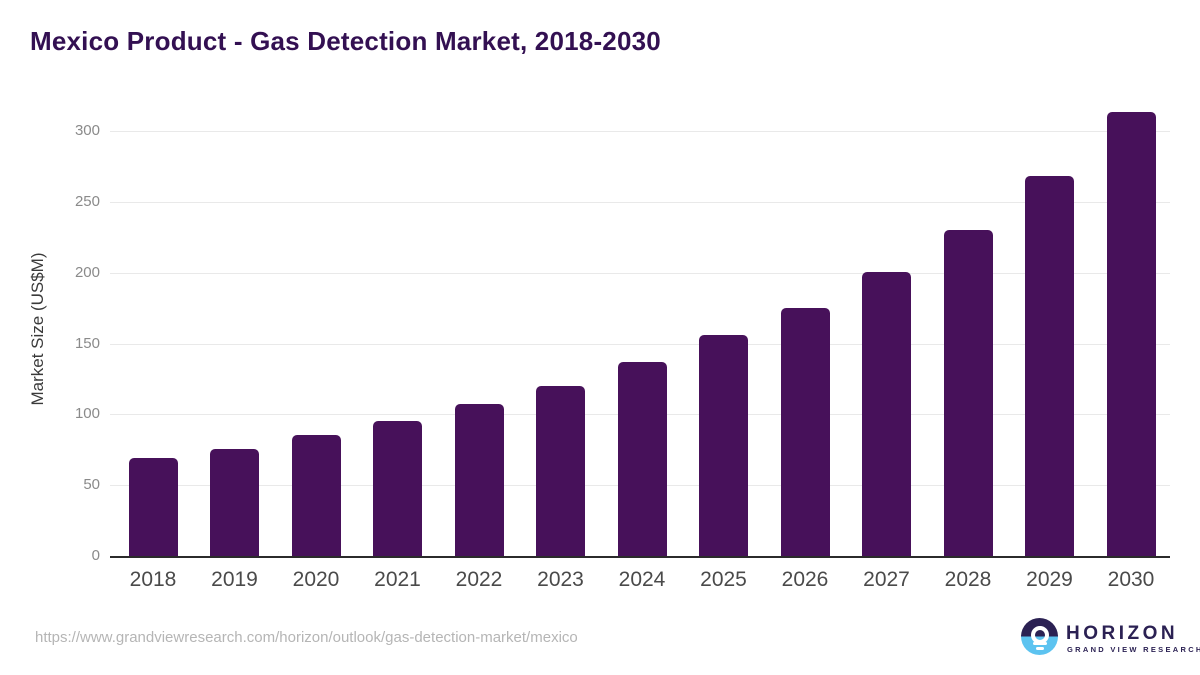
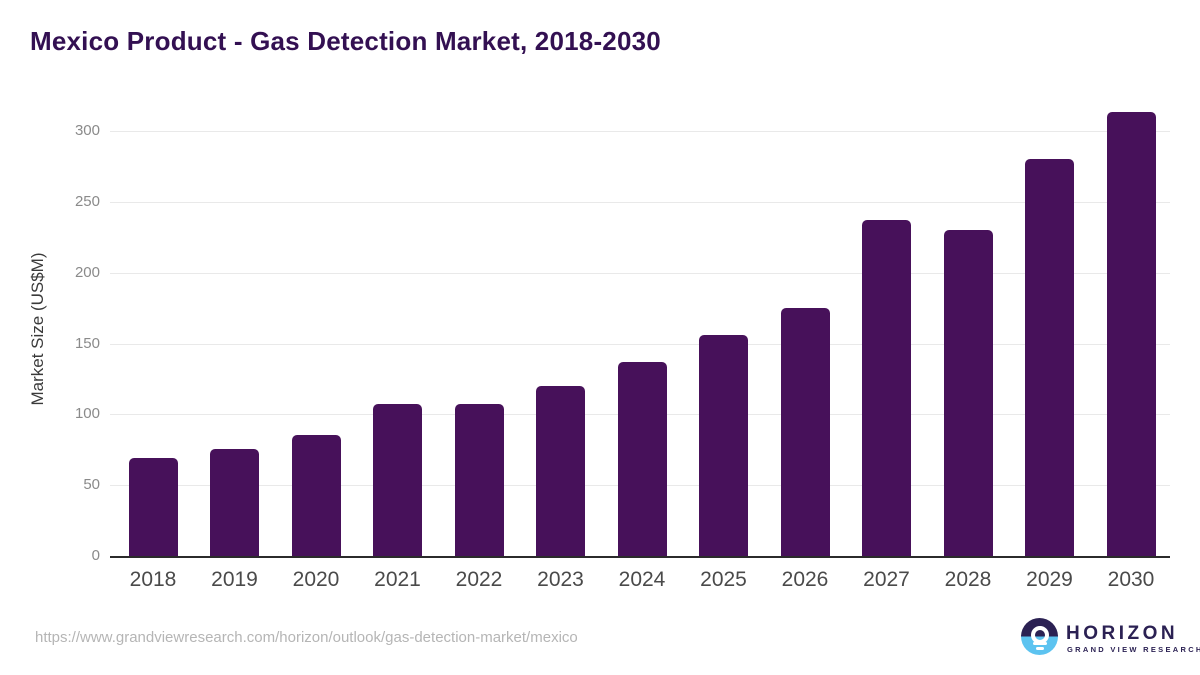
2021: 96 -> 108
2027: 201 -> 238
2029: 269 -> 281
